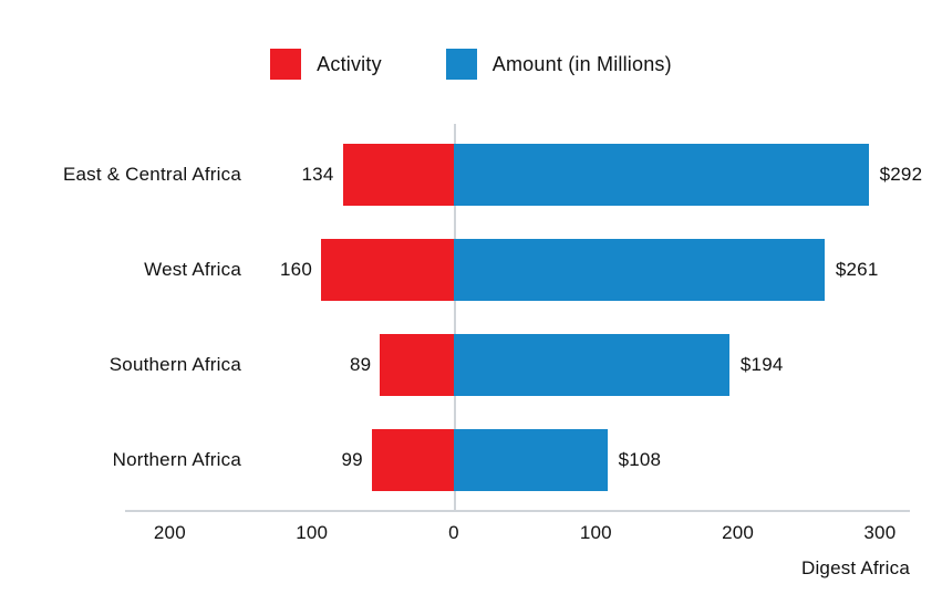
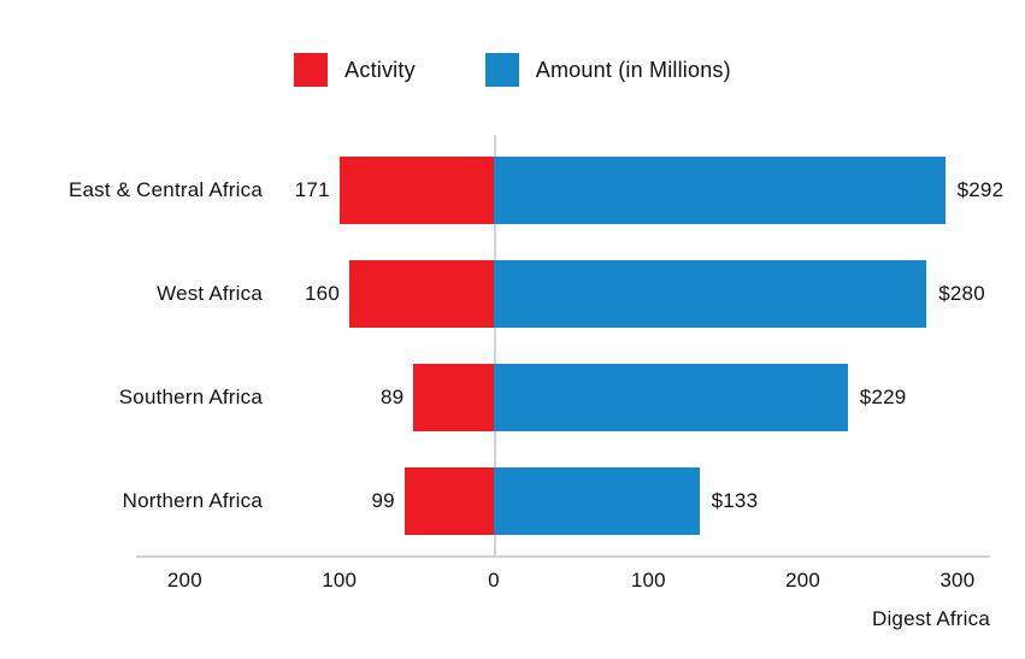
Activity/East & Central Africa: 134 -> 171
Amount (in Millions)/West Africa: $261 -> $280
Amount (in Millions)/Southern Africa: $194 -> $229
Amount (in Millions)/Northern Africa: $108 -> $133
